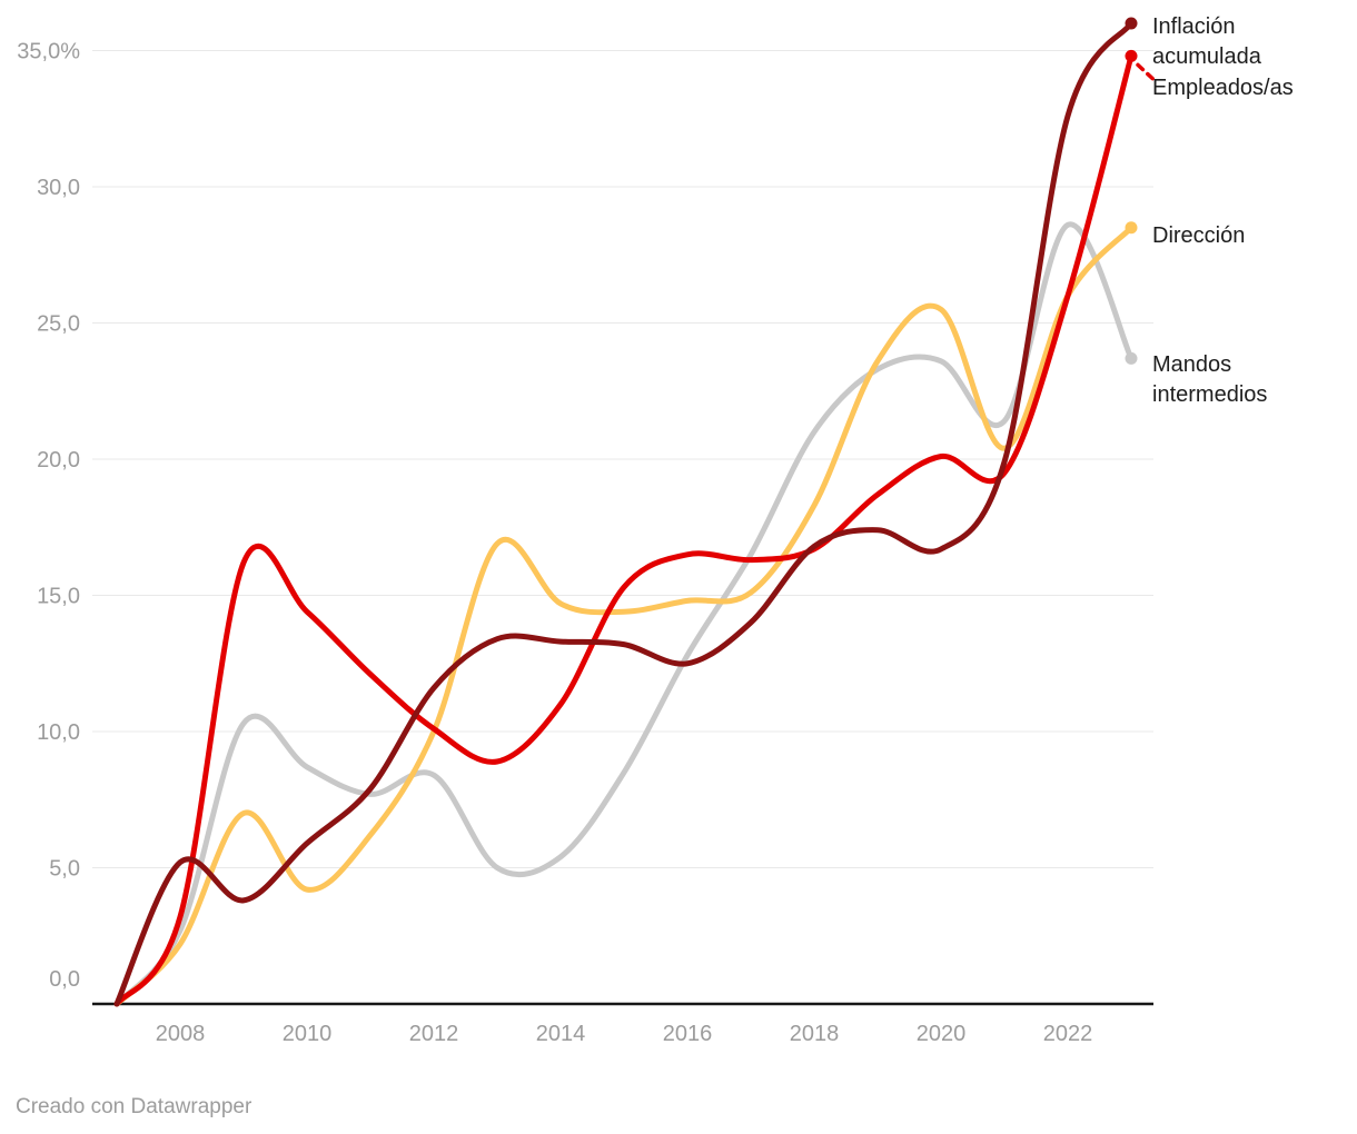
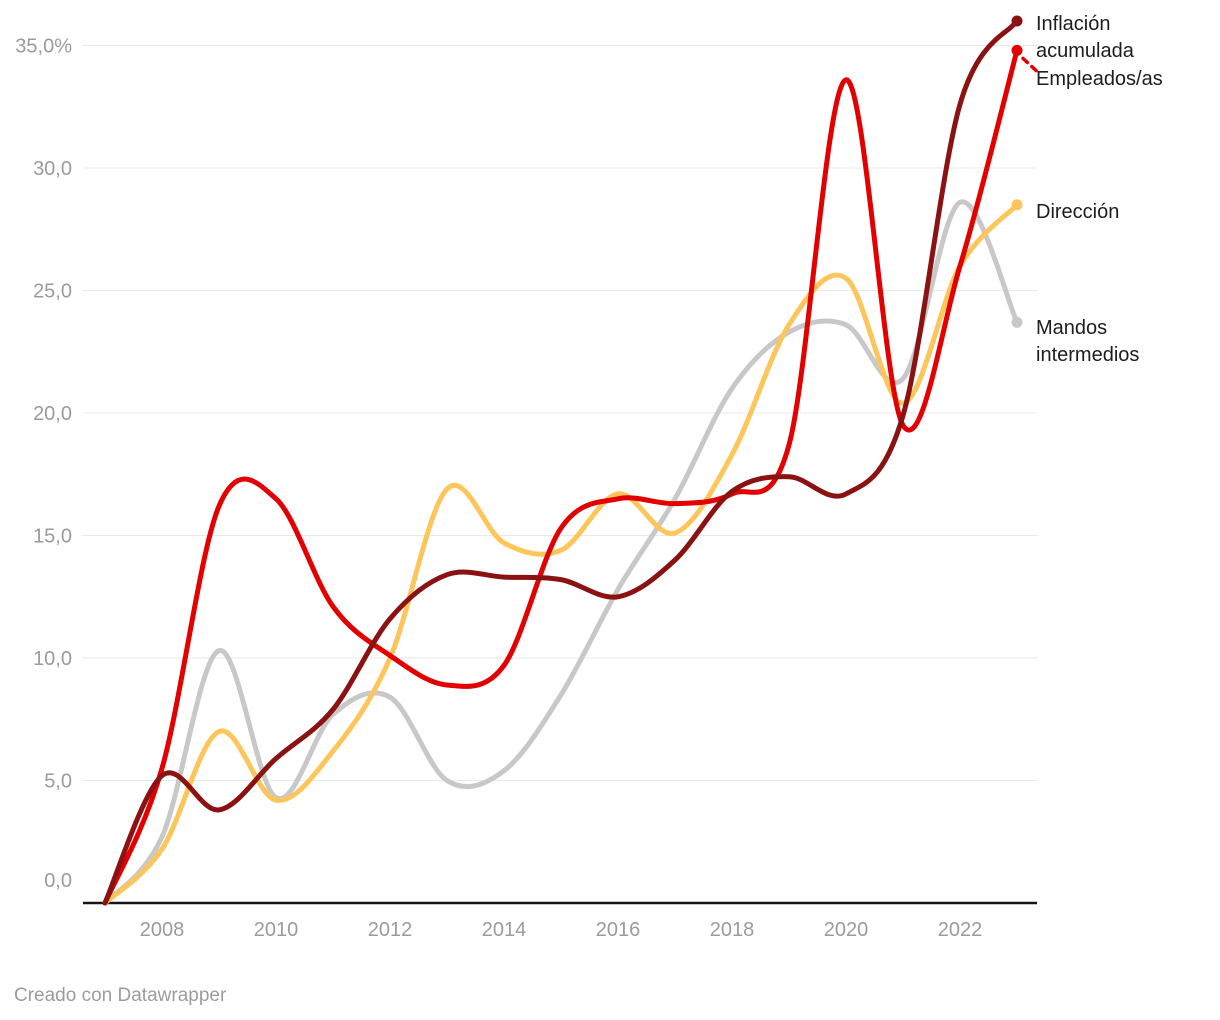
Empleados/as/2008: 3,2 -> 5,5
Empleados/as/2010: 14,4 -> 16,5
Mandos intermedios/2010: 8,7 -> 4,3
Empleados/as/2014: 11,0 -> 9,7
Dirección/2016: 14,8 -> 16,7
Empleados/as/2020: 20,1 -> 33,6
